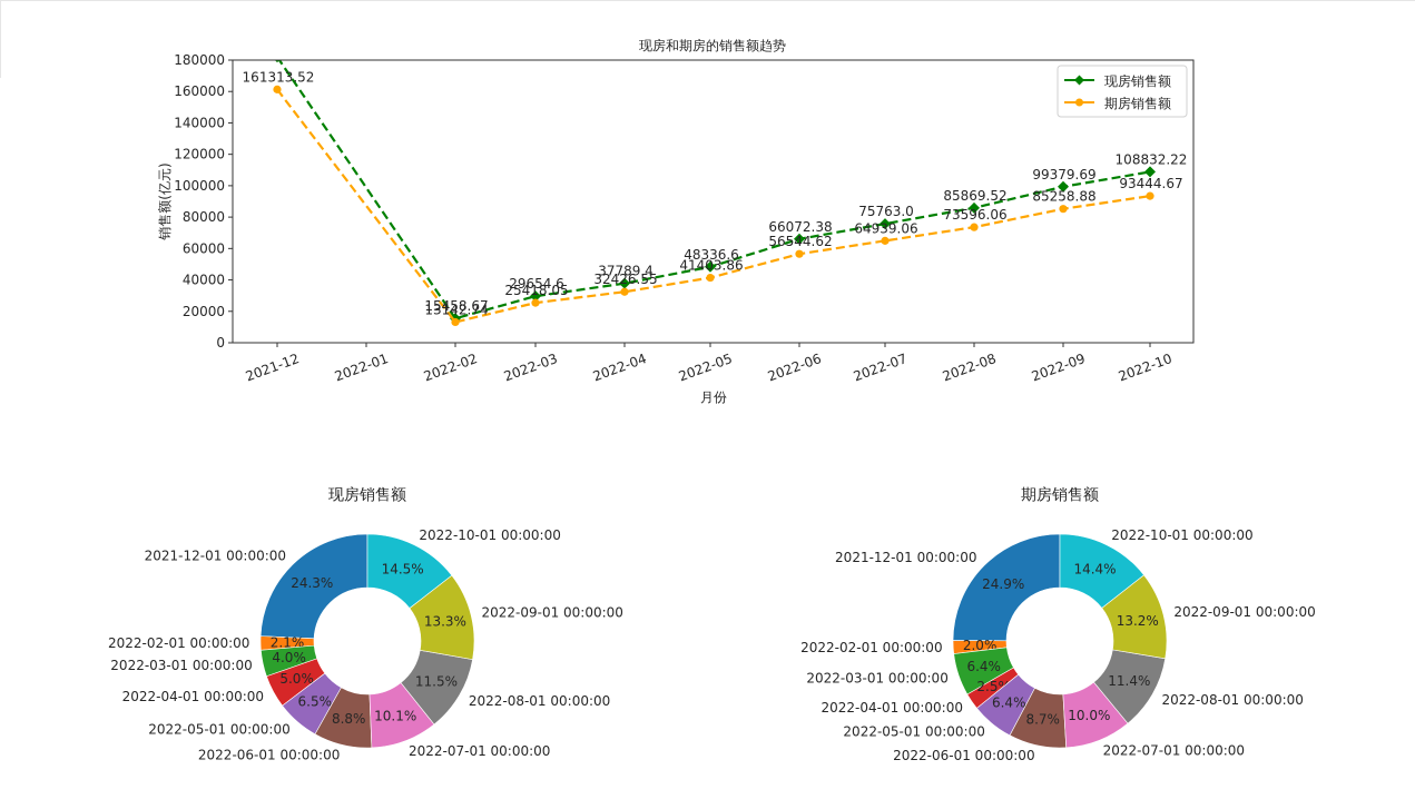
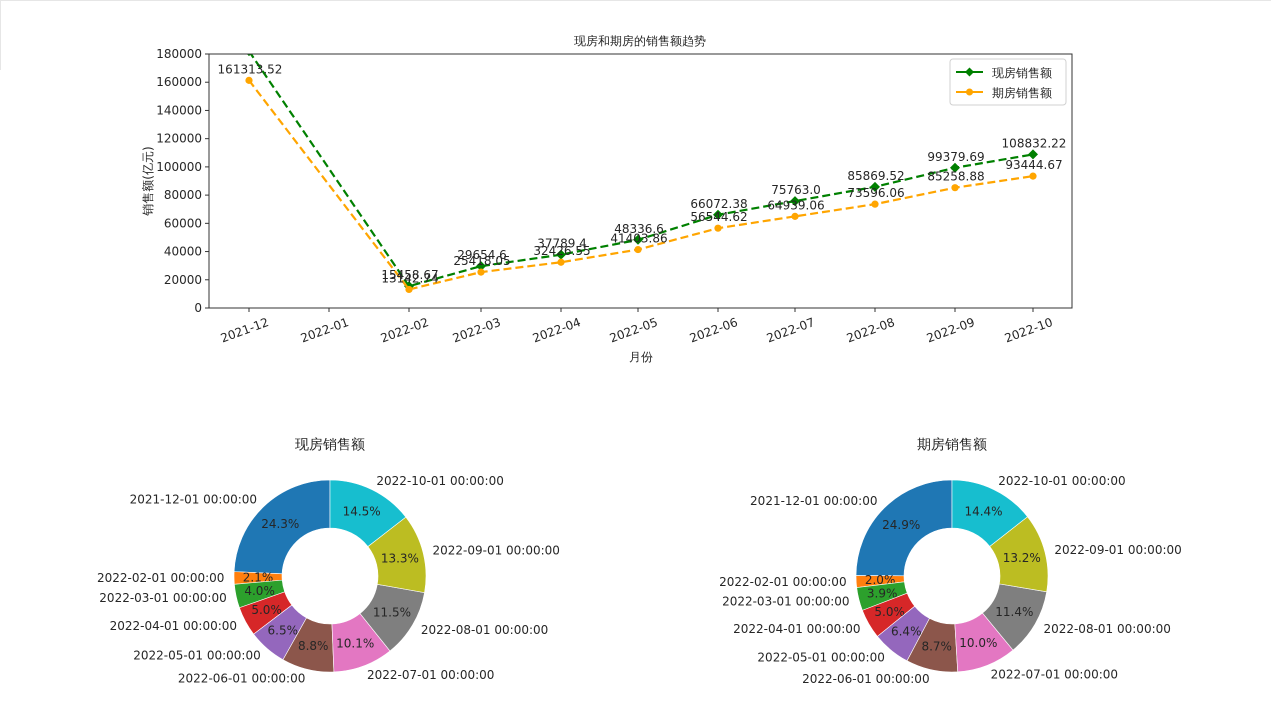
期房销售额/2022-03-01 00:00:00: 6.4% -> 3.9%
期房销售额/2022-04-01 00:00:00: 2.5% -> 5.0%
